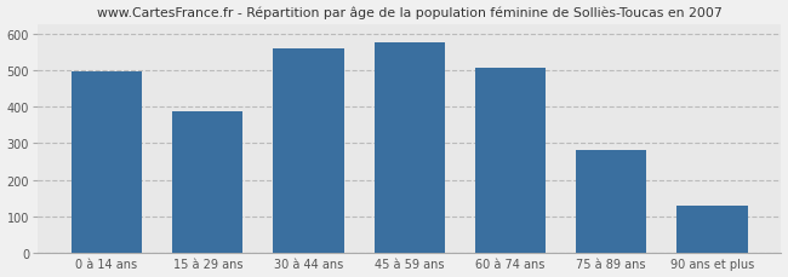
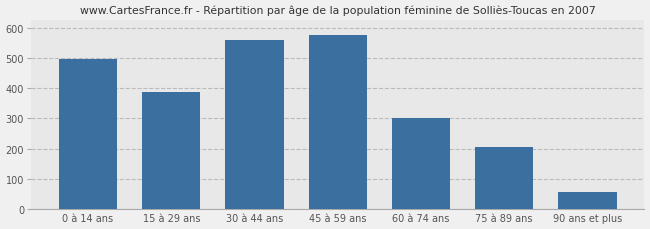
60 à 74 ans: 505 -> 303
75 à 89 ans: 280 -> 207
90 ans et plus: 130 -> 57
